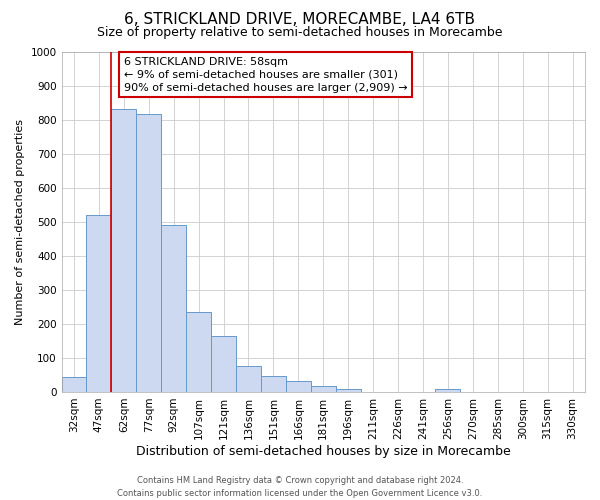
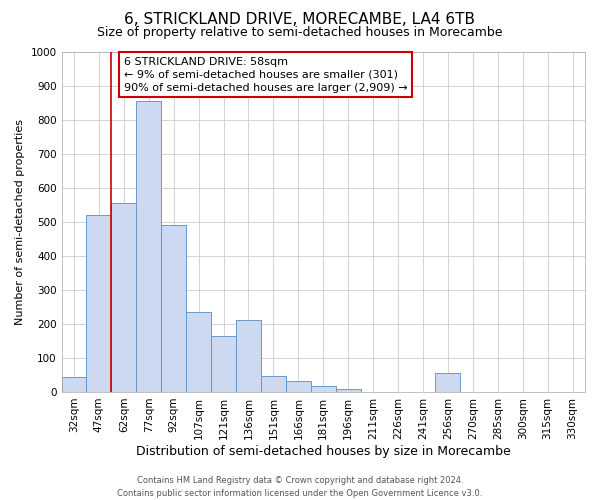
62sqm: 830 -> 555
77sqm: 815 -> 855
136sqm: 75 -> 210
256sqm: 8 -> 55
